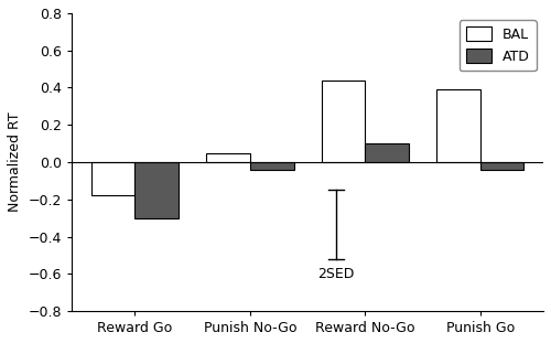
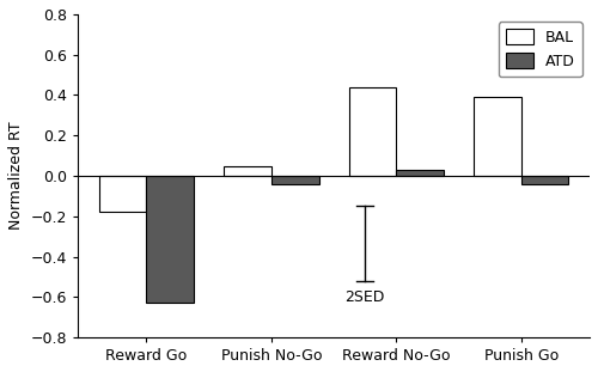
ATD/Reward Go: -0.30 -> -0.63
ATD/Reward No-Go: 0.10 -> 0.03
